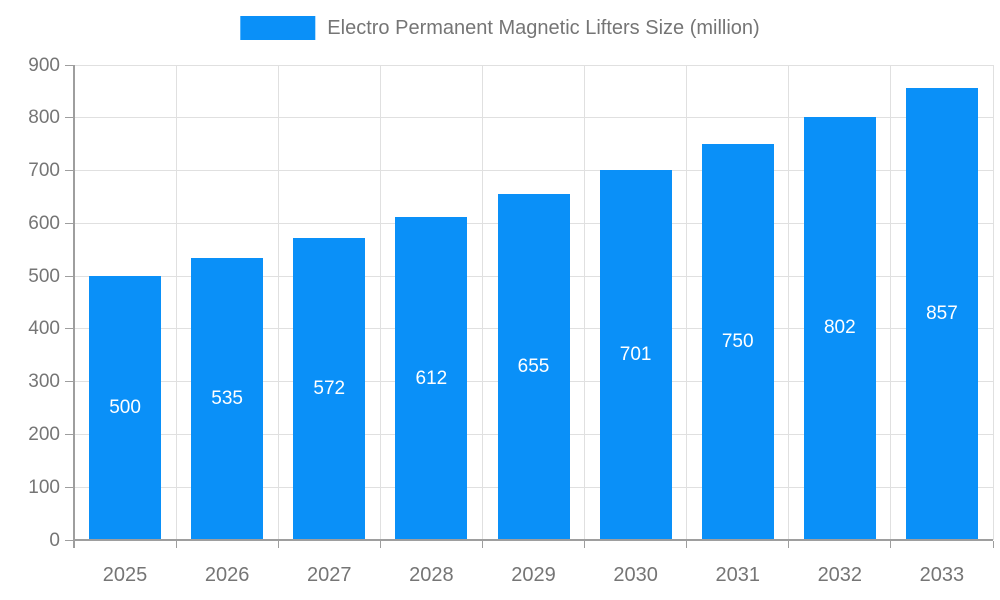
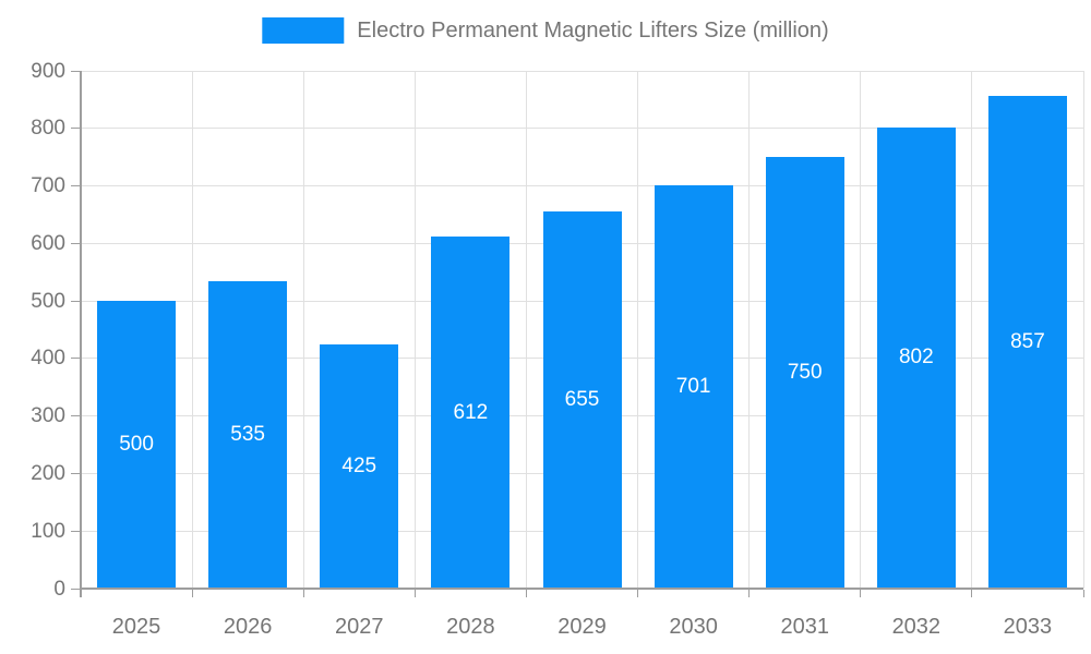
2027: 572 -> 425
